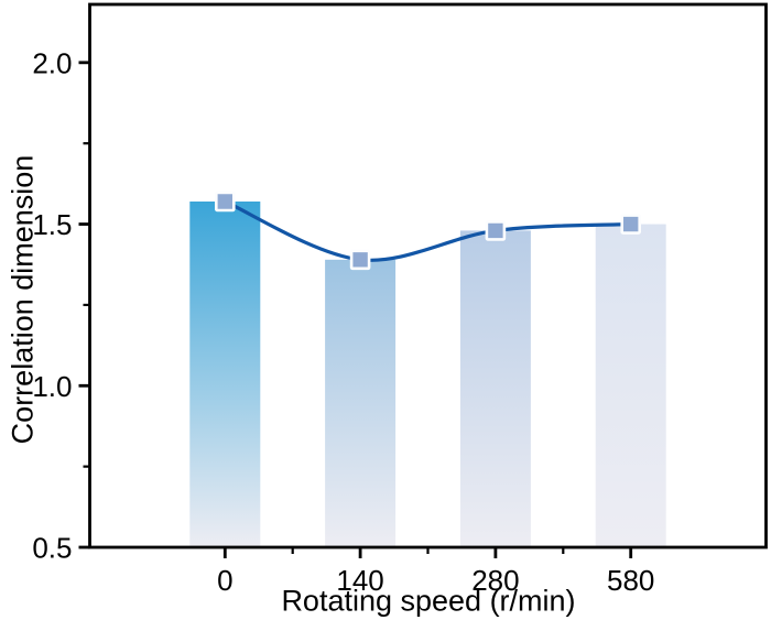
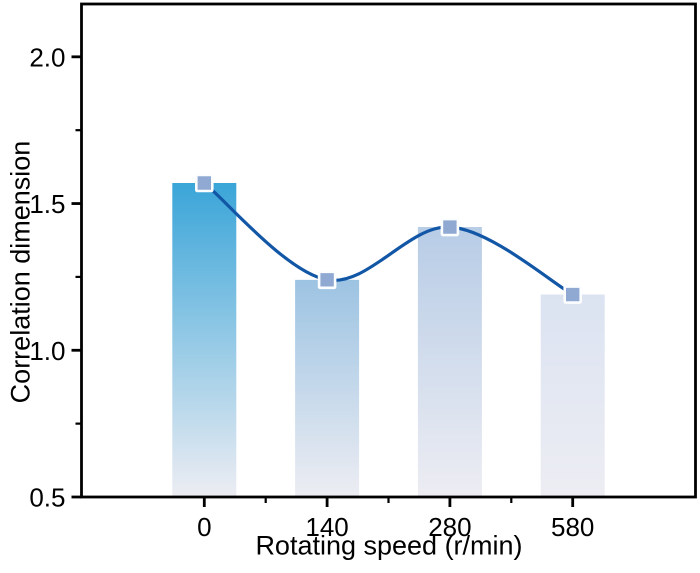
140: 1.39 -> 1.24
280: 1.48 -> 1.42
580: 1.50 -> 1.19
